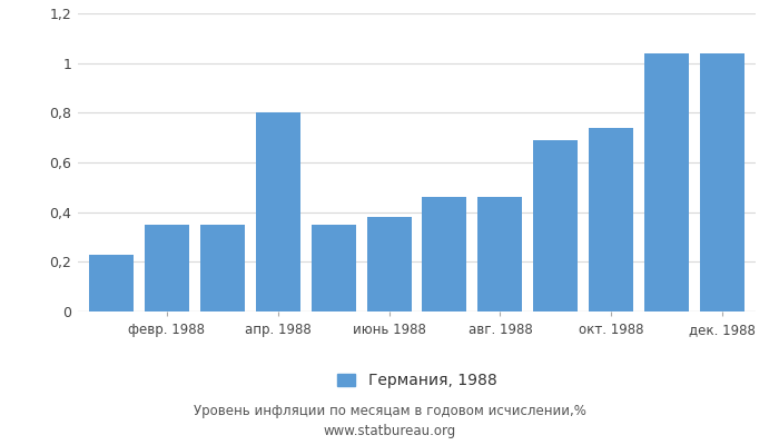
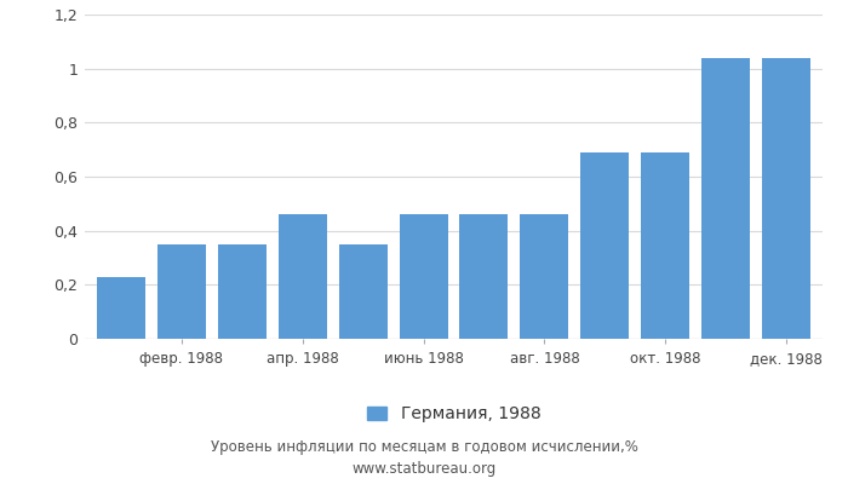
апр. 1988: 0,80 -> 0,46
июнь 1988: 0,38 -> 0,46
окт. 1988: 0,74 -> 0,69
